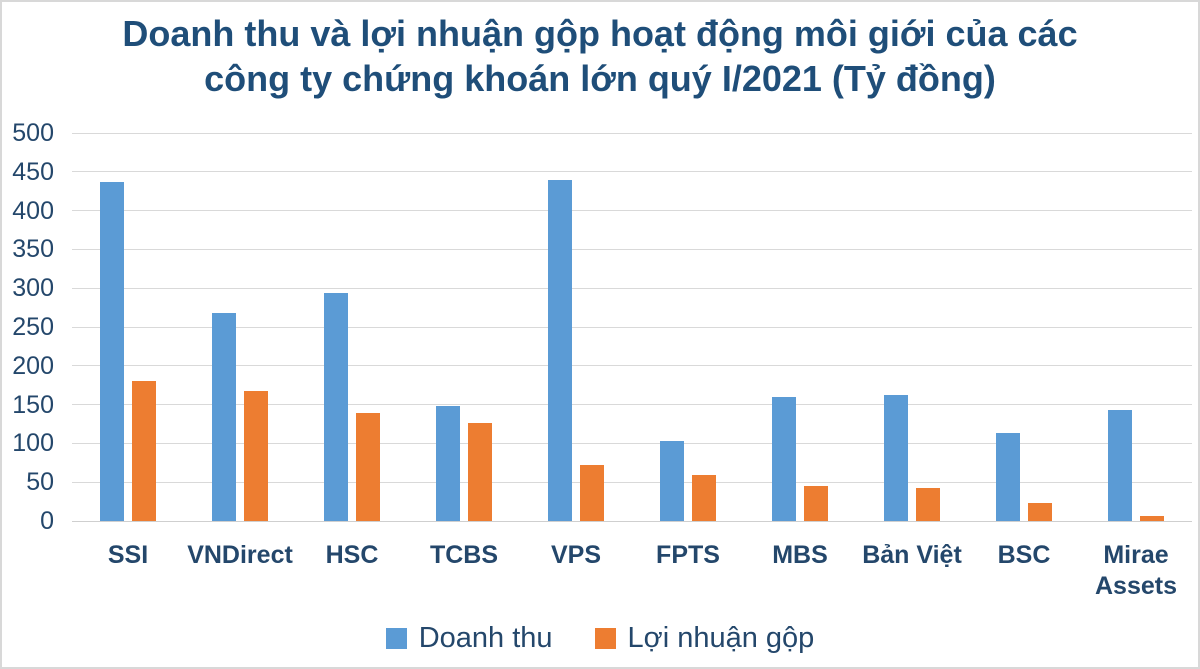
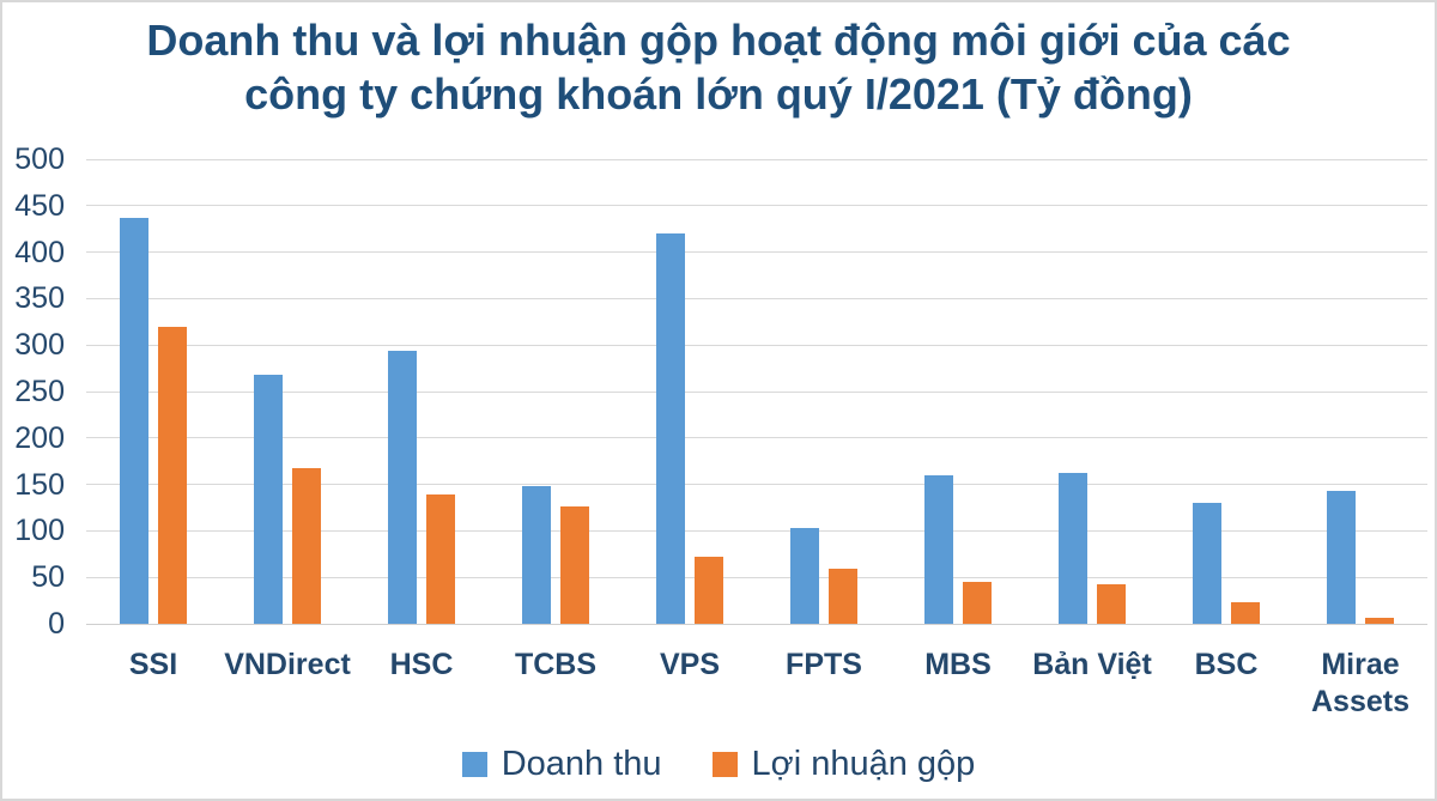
Lợi nhuận gộp/SSI: 180 -> 320
Doanh thu/VPS: 440 -> 420
Doanh thu/BSC: 110 -> 130
